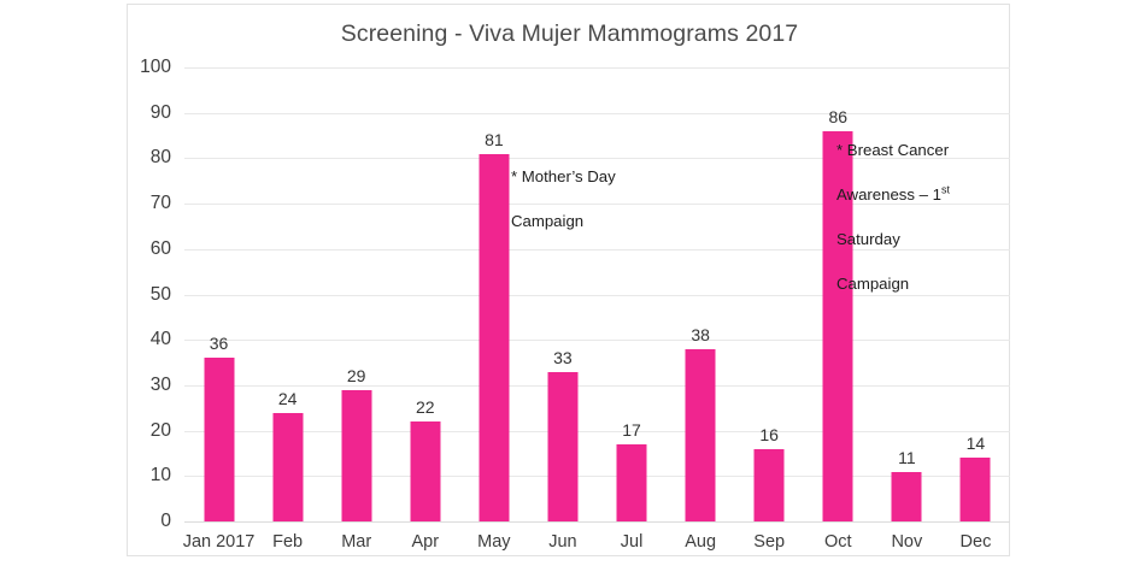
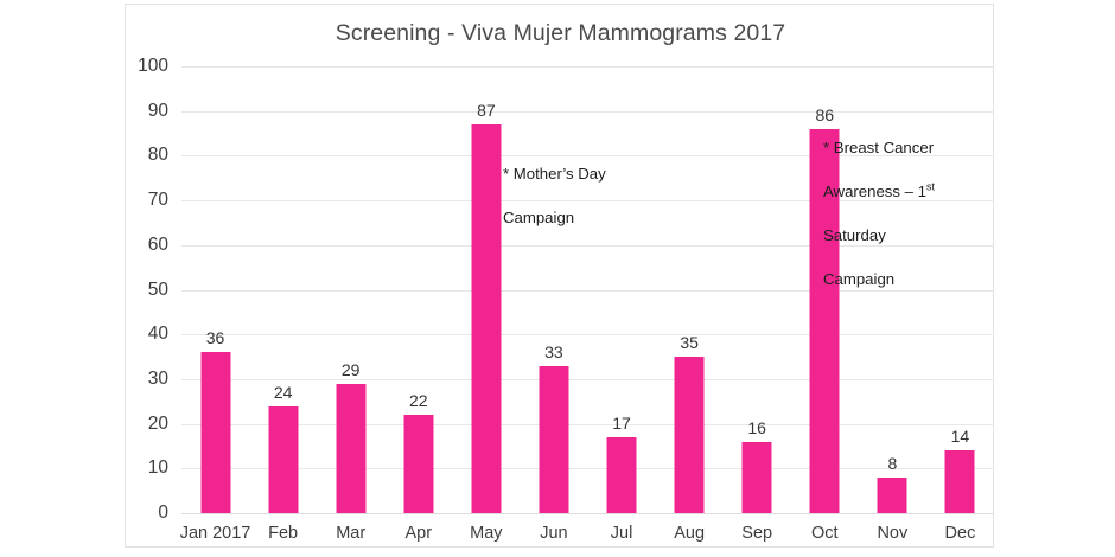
May: 81 -> 87
Aug: 38 -> 35
Nov: 11 -> 8
